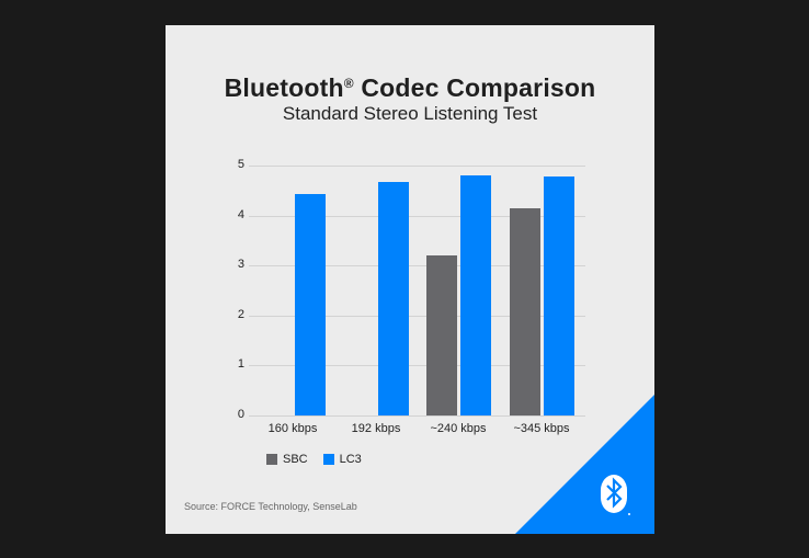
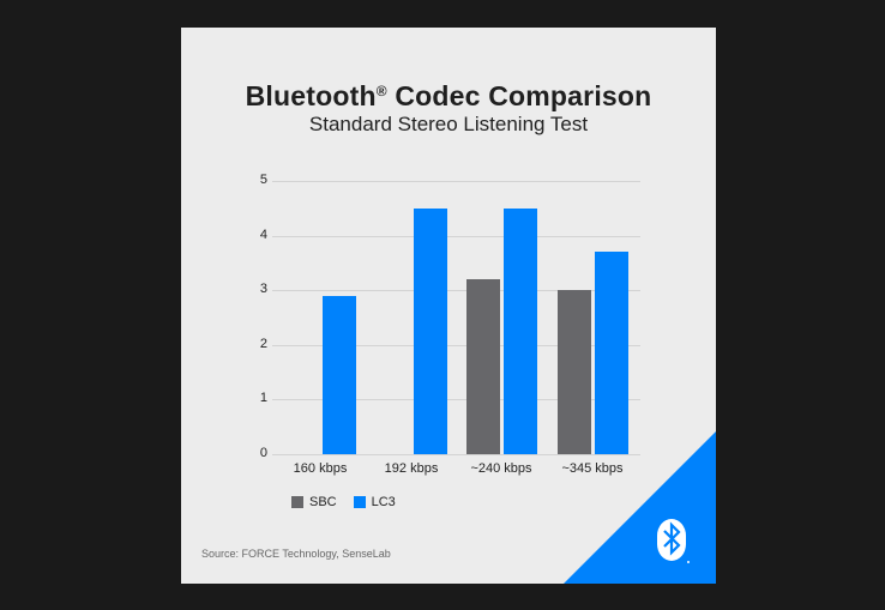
LC3/160 kbps: 4.4 -> 2.9
LC3/192 kbps: 4.7 -> 4.5
LC3/~240 kbps: 4.8 -> 4.5
SBC/~345 kbps: 4.1 -> 3.0
LC3/~345 kbps: 4.8 -> 3.7
